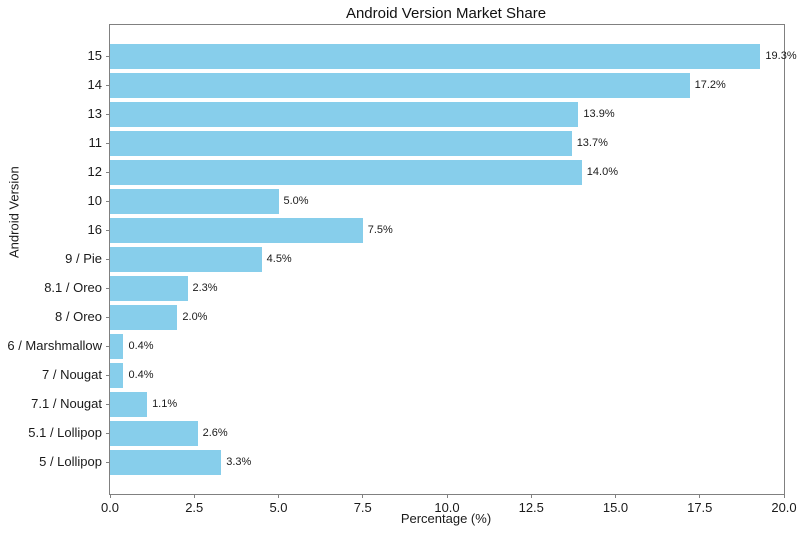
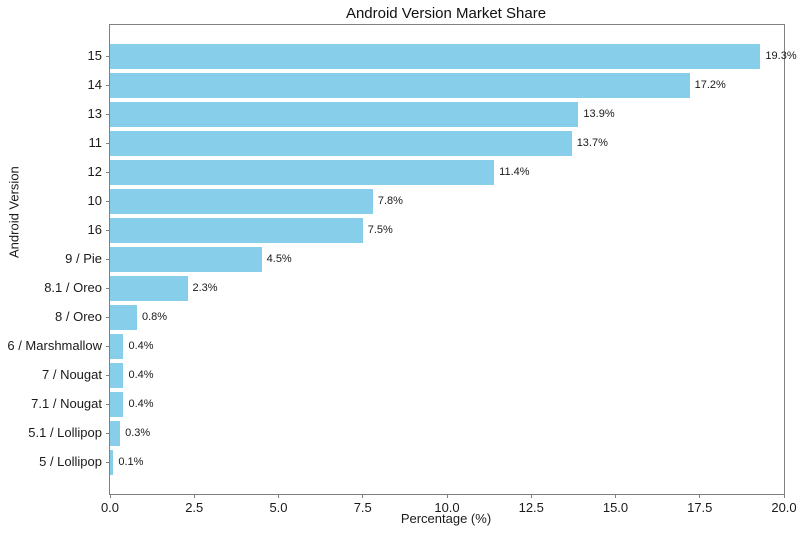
12: 14.0% -> 11.4%
10: 5.0% -> 7.8%
8 / Oreo: 2.0% -> 0.8%
7.1 / Nougat: 1.1% -> 0.4%
5.1 / Lollipop: 2.6% -> 0.3%
5 / Lollipop: 3.3% -> 0.1%
